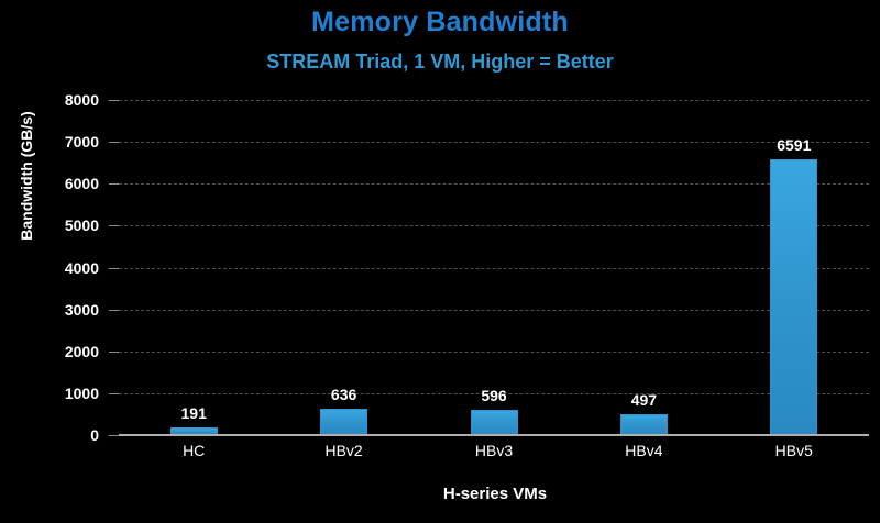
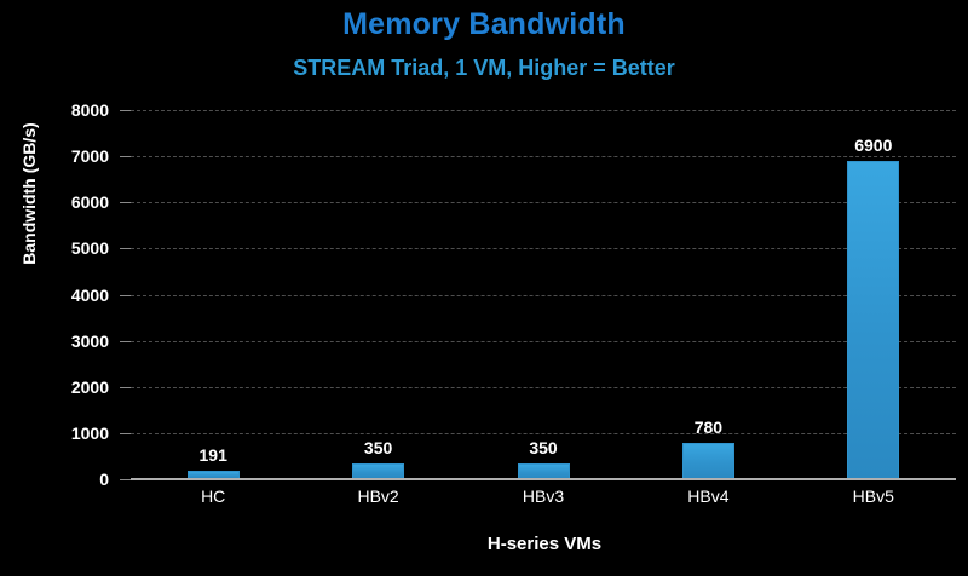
HBv2: 636 -> 350
HBv3: 596 -> 350
HBv4: 497 -> 780
HBv5: 6591 -> 6900
